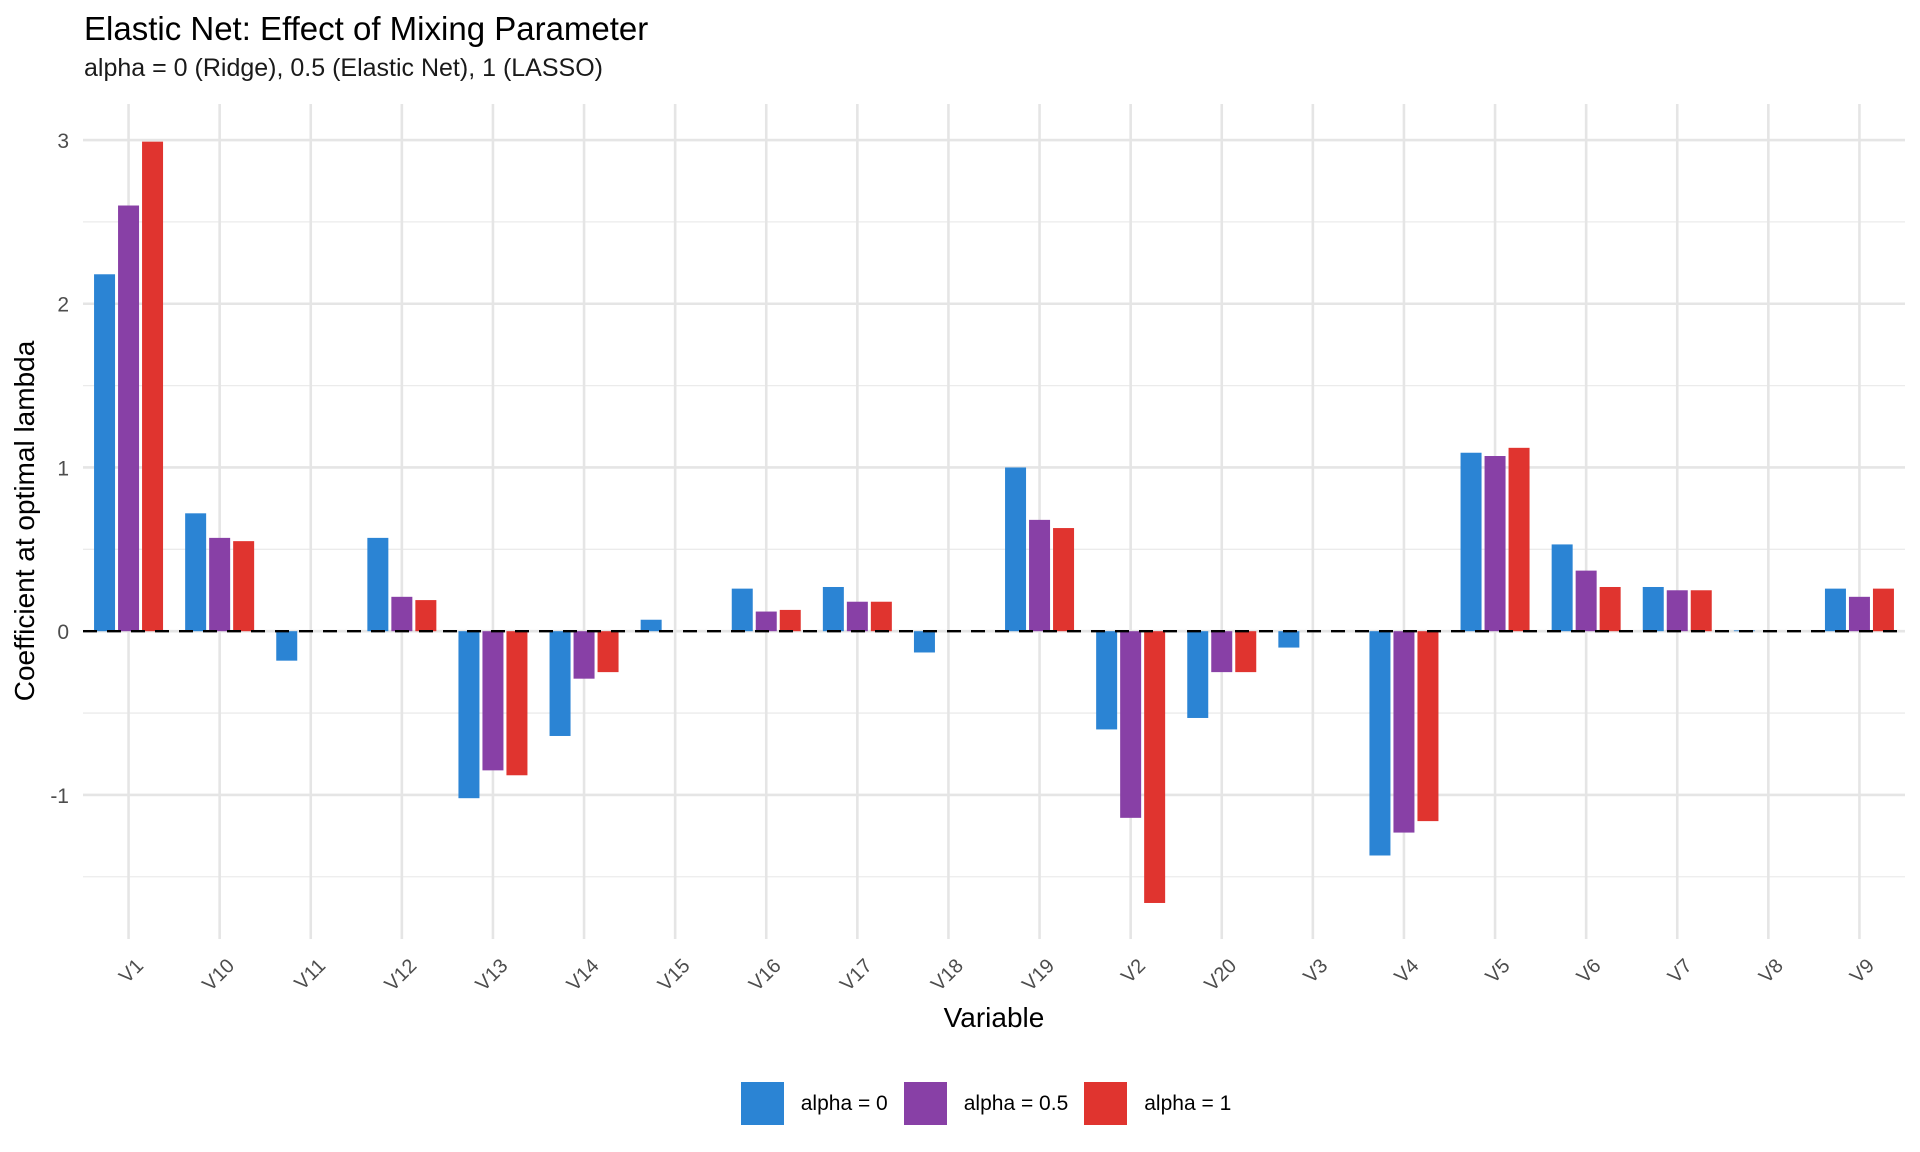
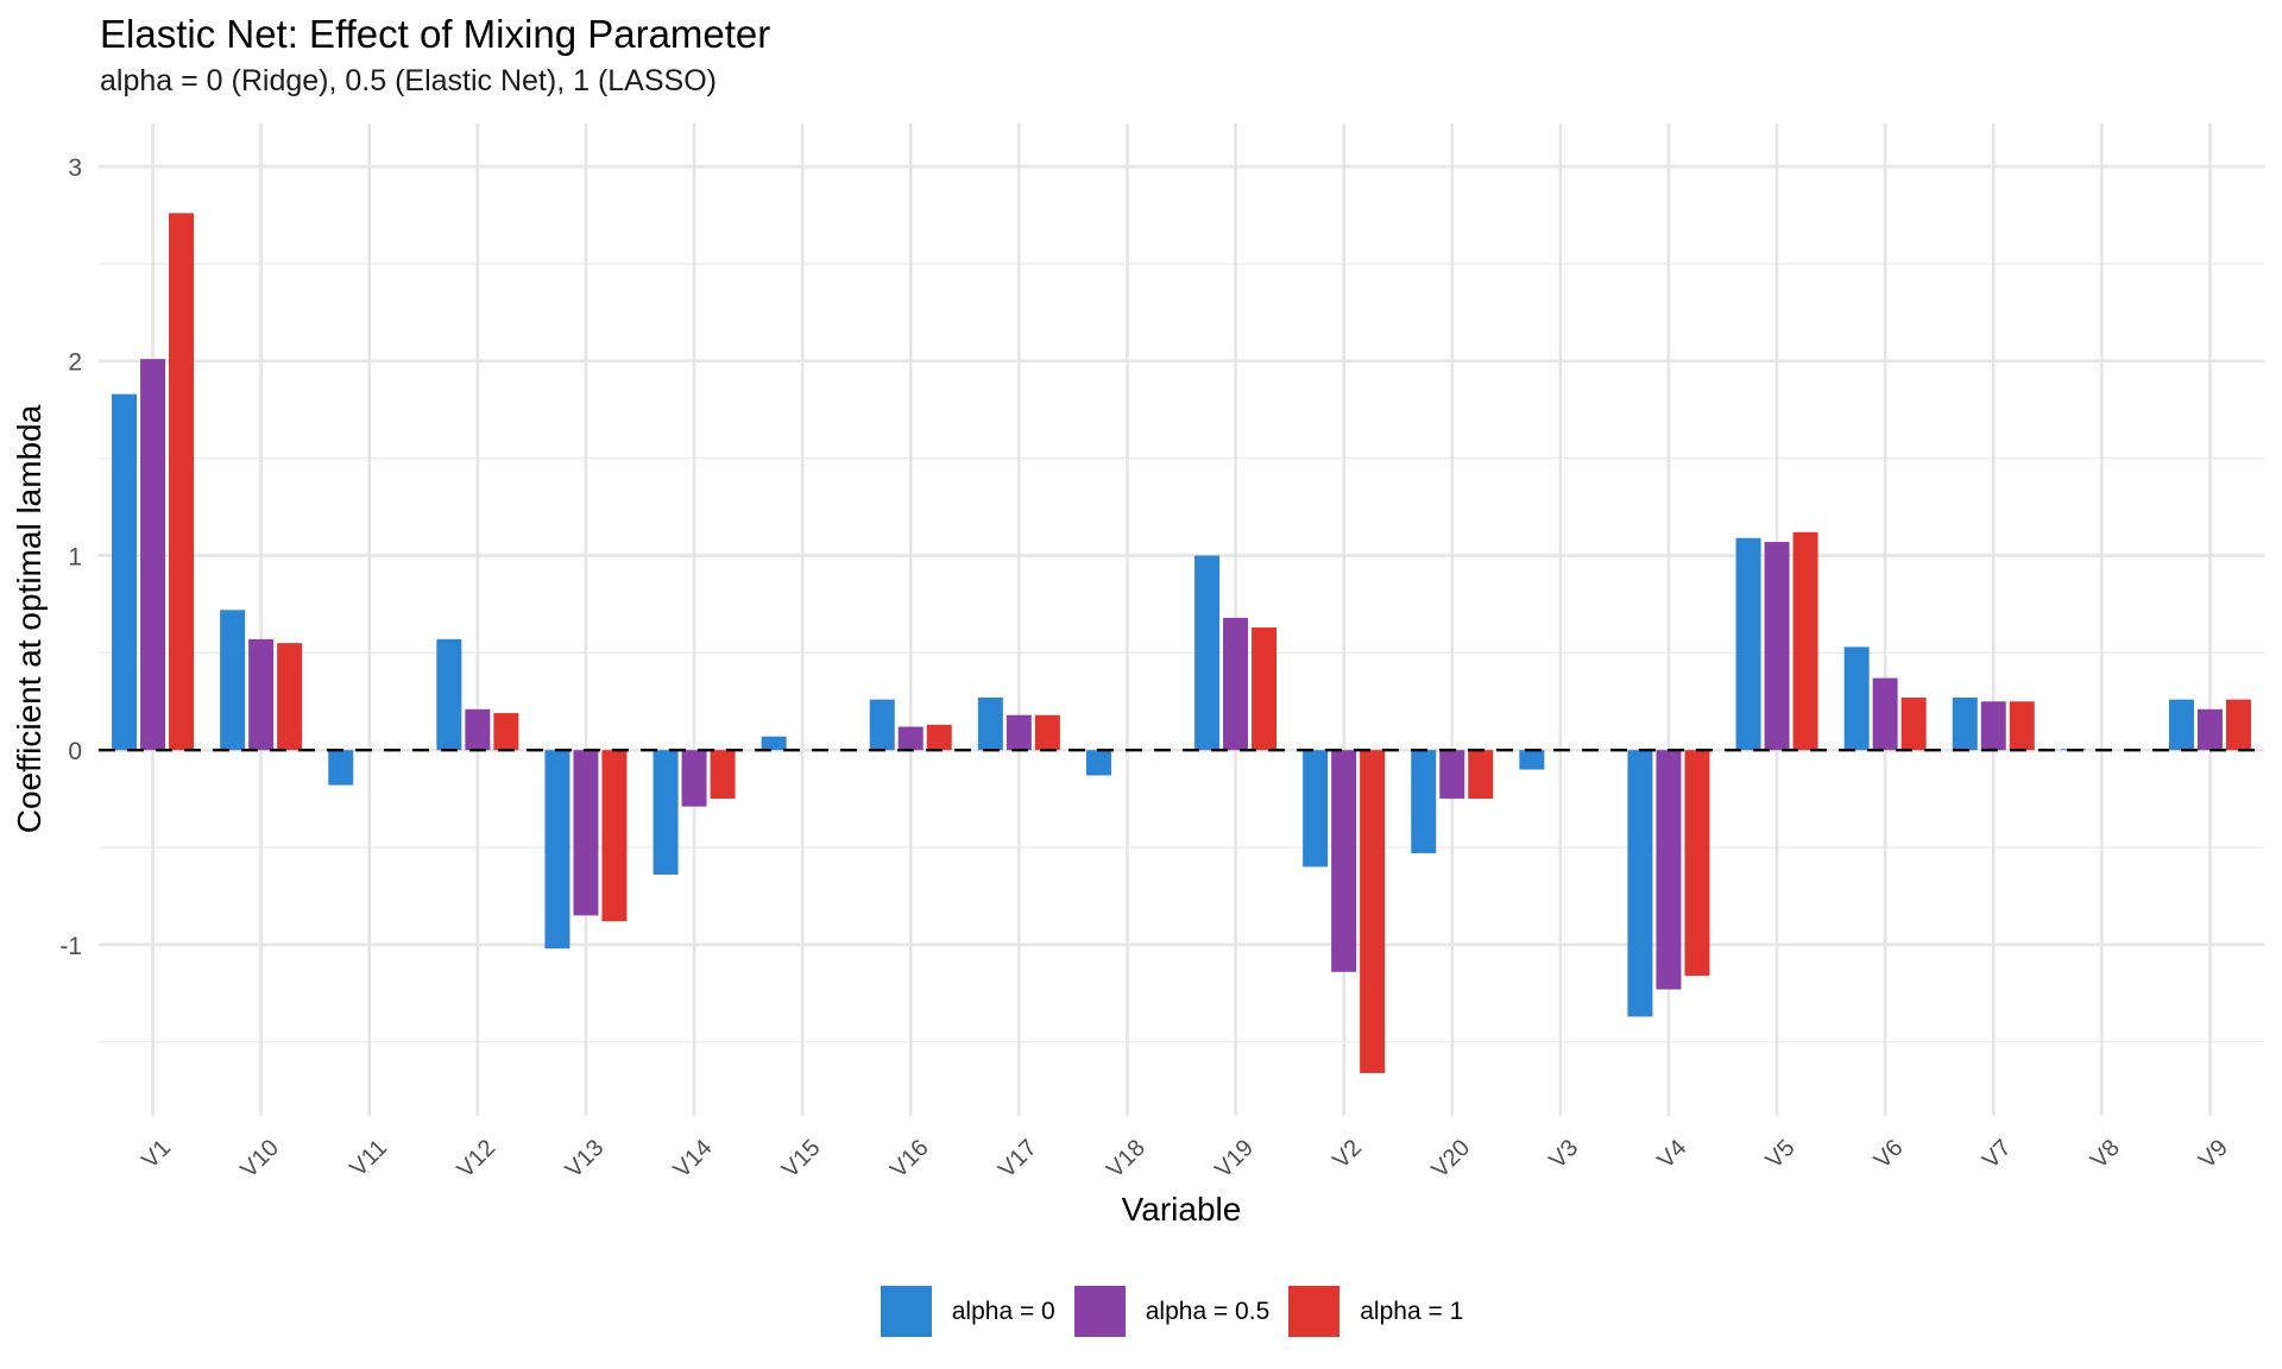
alpha = 0/V1: 2.18 -> 1.83
alpha = 0.5/V1: 2.60 -> 2.01
alpha = 1/V1: 2.99 -> 2.76
